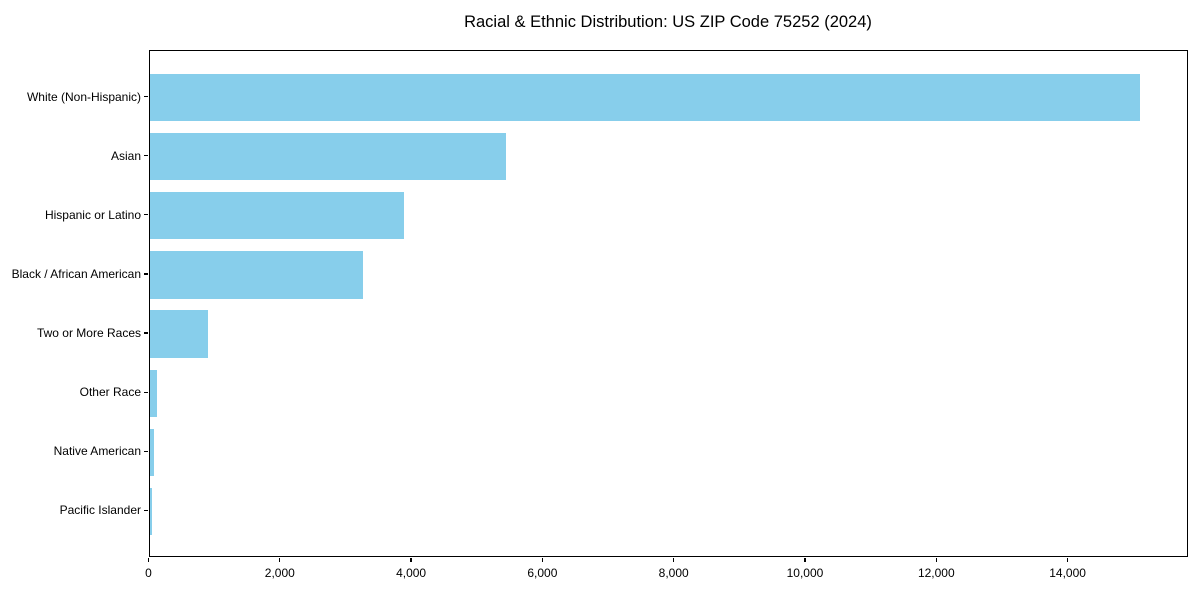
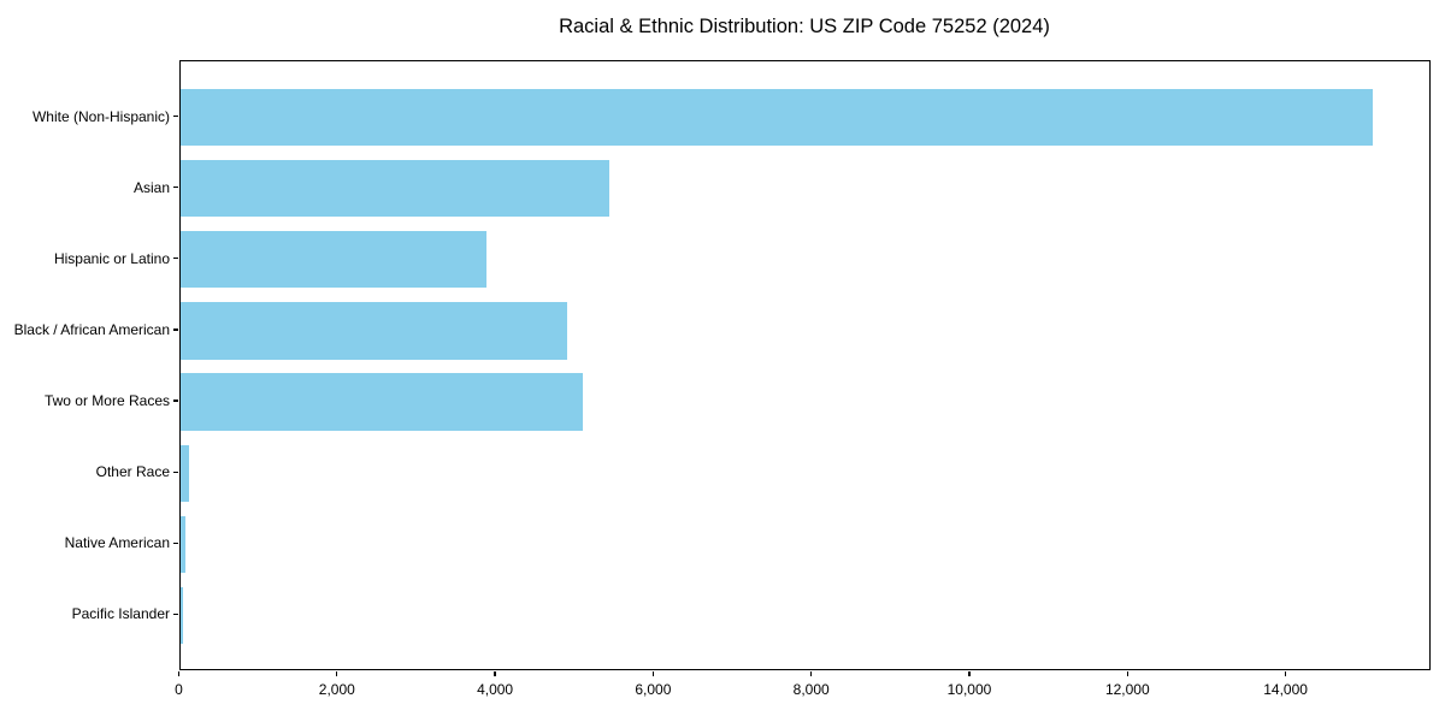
Black / African American: 3300 -> 4900
Two or More Races: 900 -> 5100
